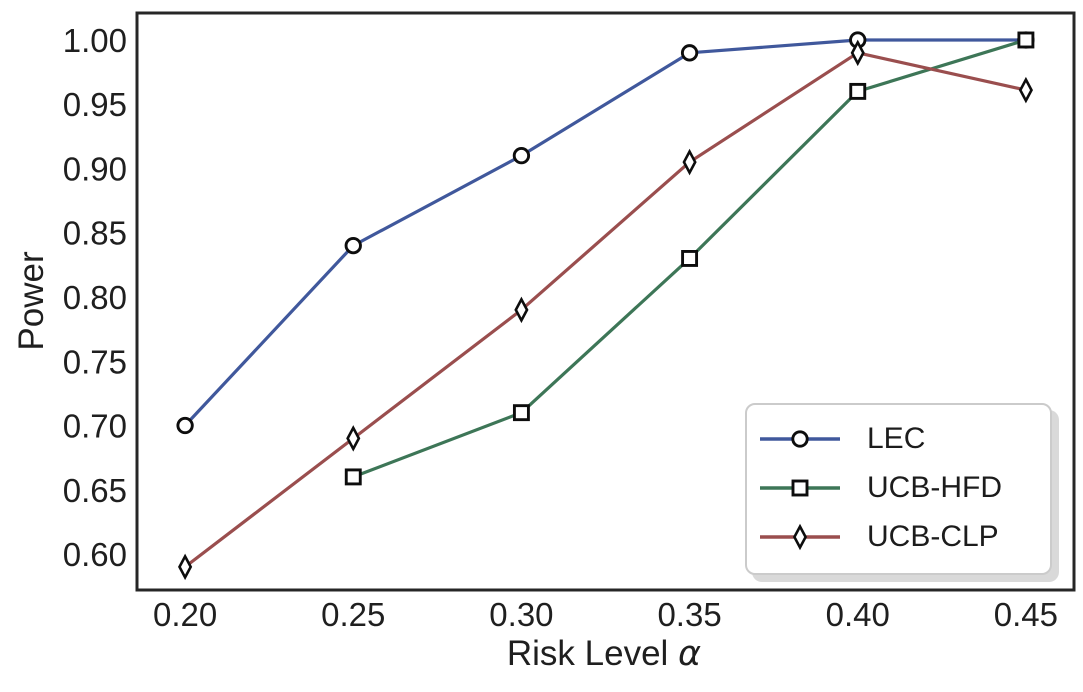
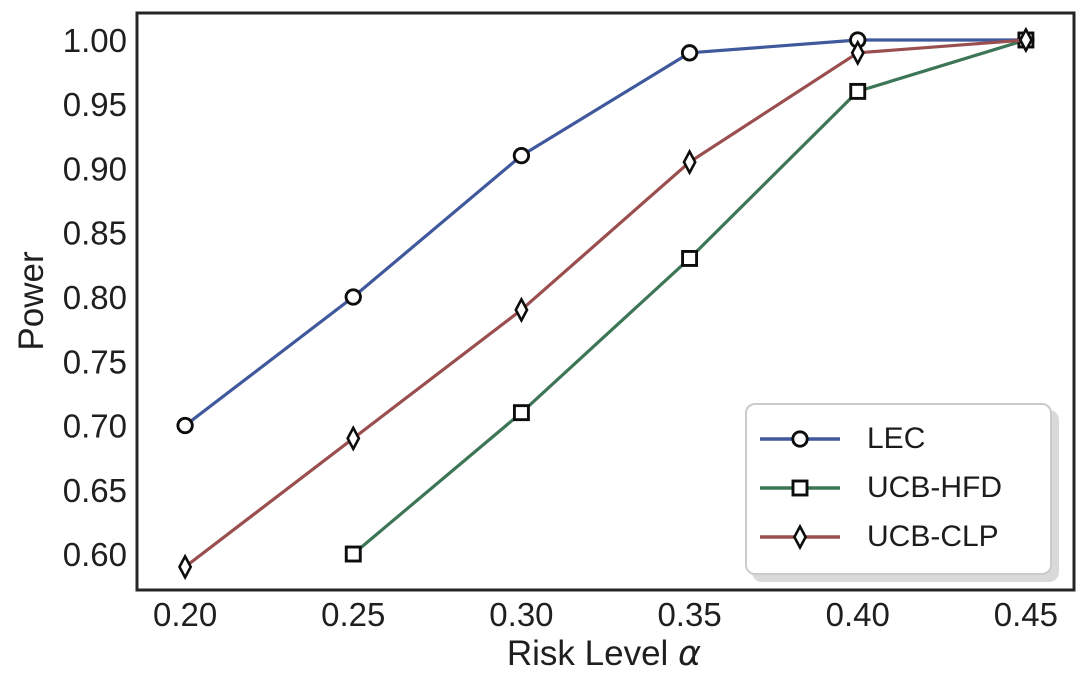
LEC/0.25: 0.84 -> 0.80
UCB-HFD/0.25: 0.66 -> 0.60
UCB-CLP/0.45: 0.961 -> 1.000
